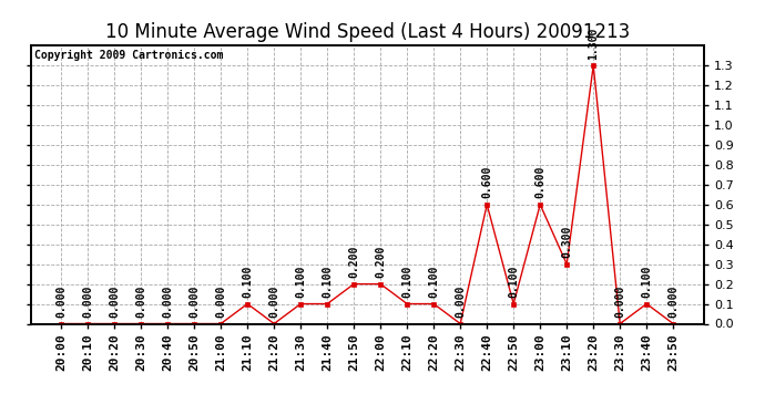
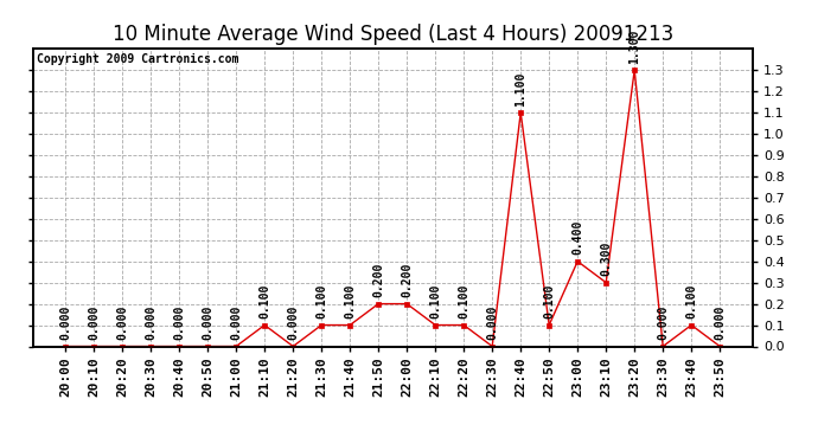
22:40: 0.600 -> 1.100
23:00: 0.600 -> 0.400
